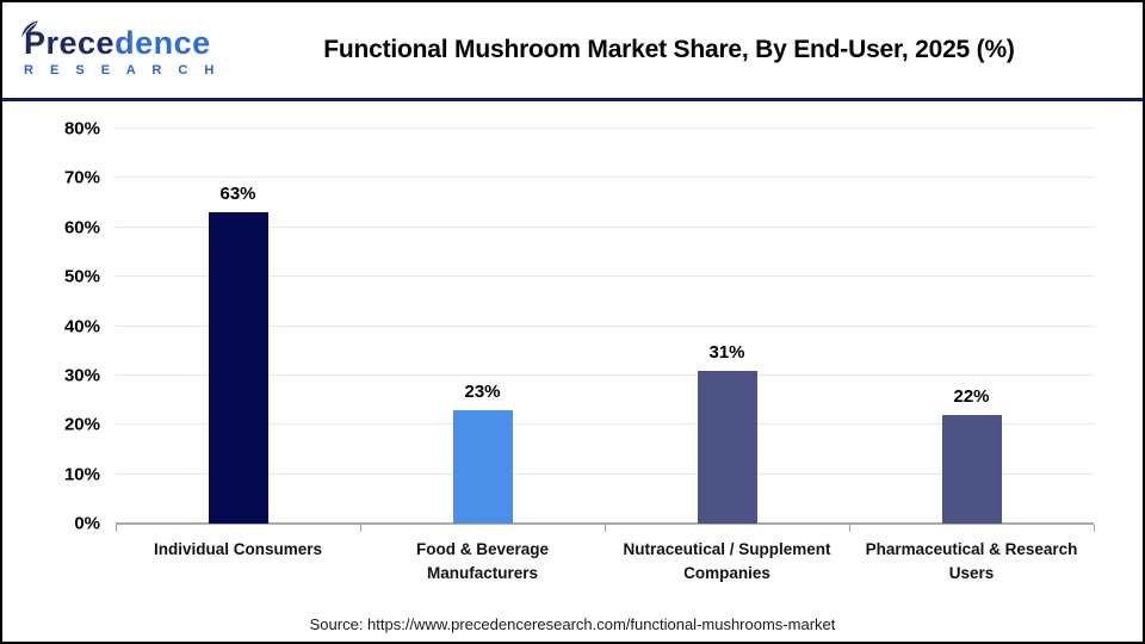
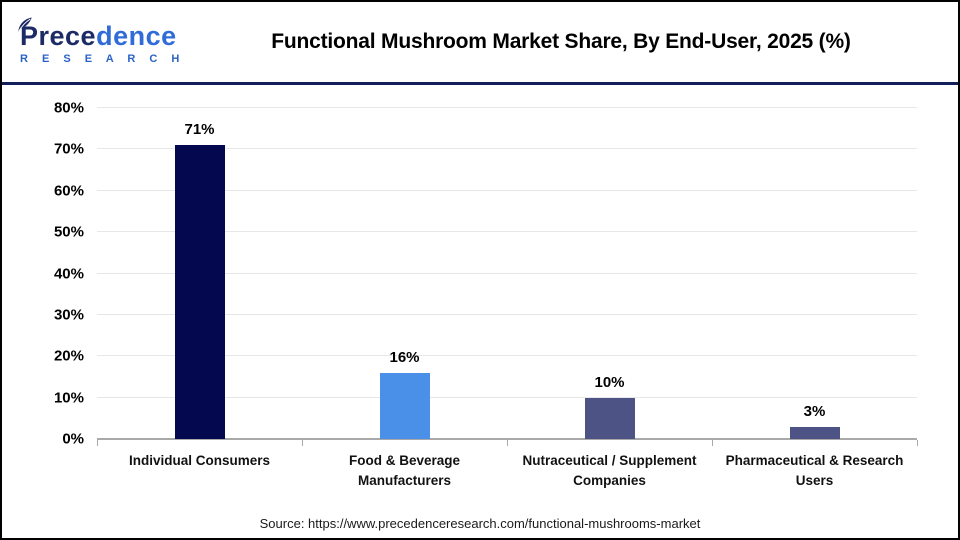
Individual Consumers: 63% -> 71%
Food & Beverage Manufacturers: 23% -> 16%
Nutraceutical / Supplement Companies: 31% -> 10%
Pharmaceutical & Research Users: 22% -> 3%
